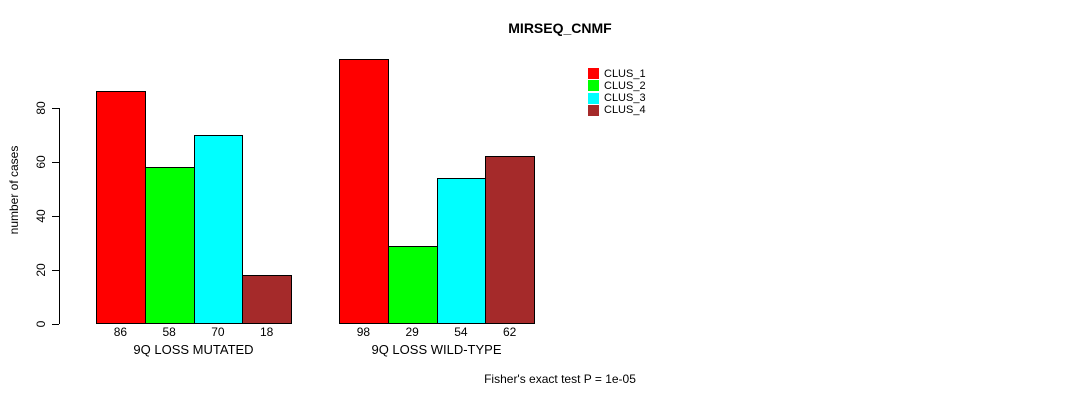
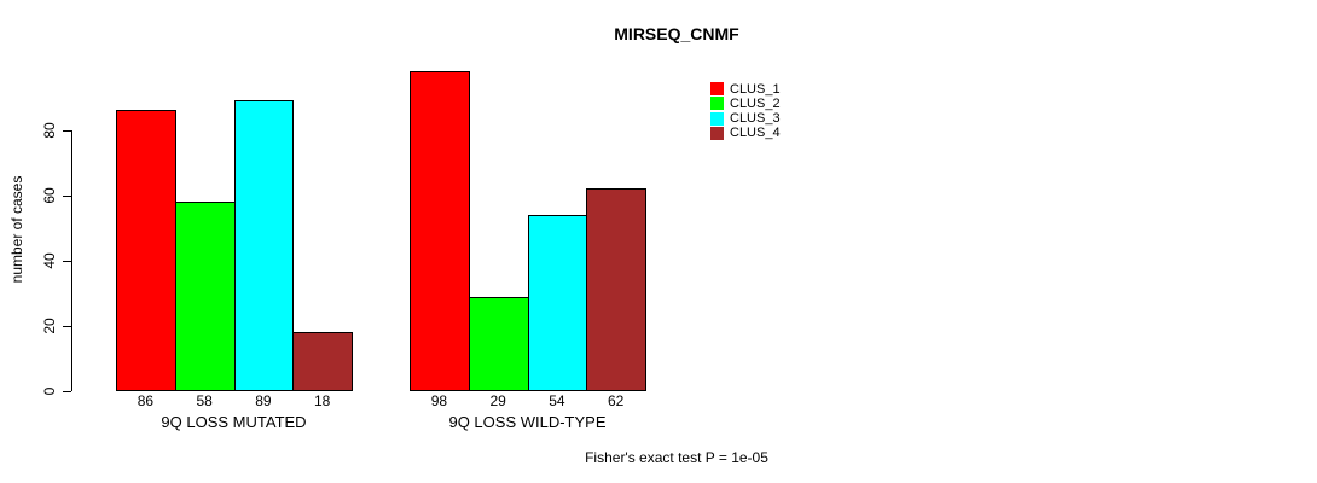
CLUS_3/9Q LOSS MUTATED: 70 -> 89
